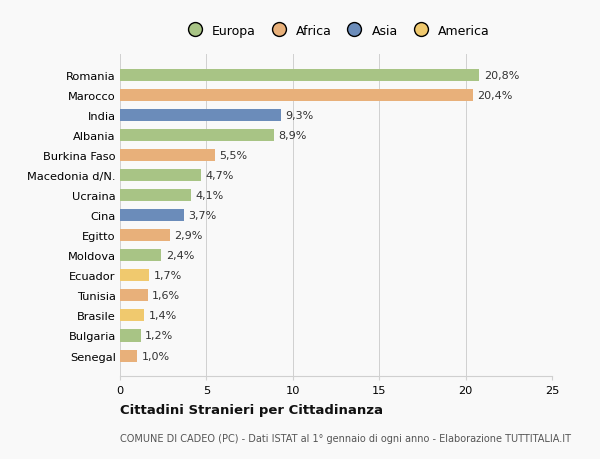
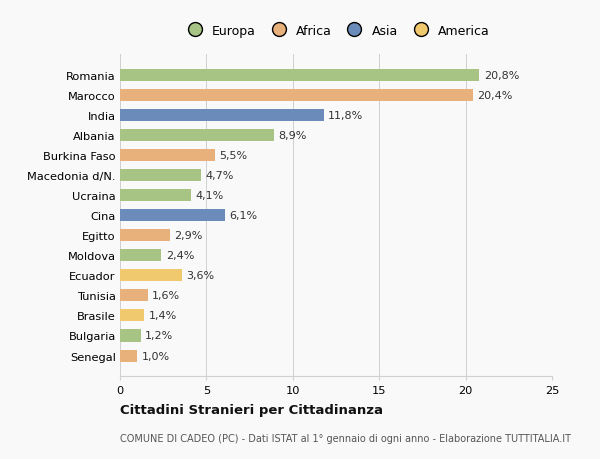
India: 9,3% -> 11,8%
Cina: 3,7% -> 6,1%
Ecuador: 1,7% -> 3,6%
